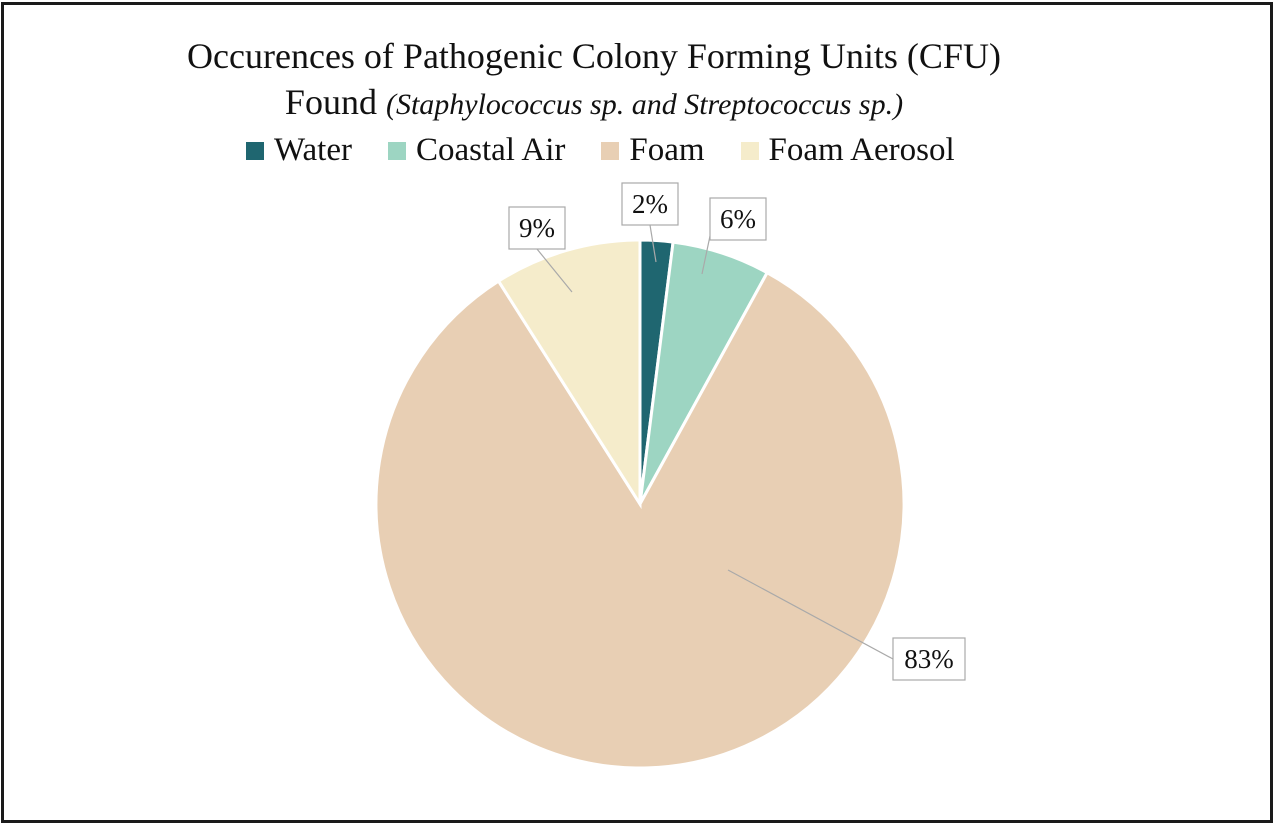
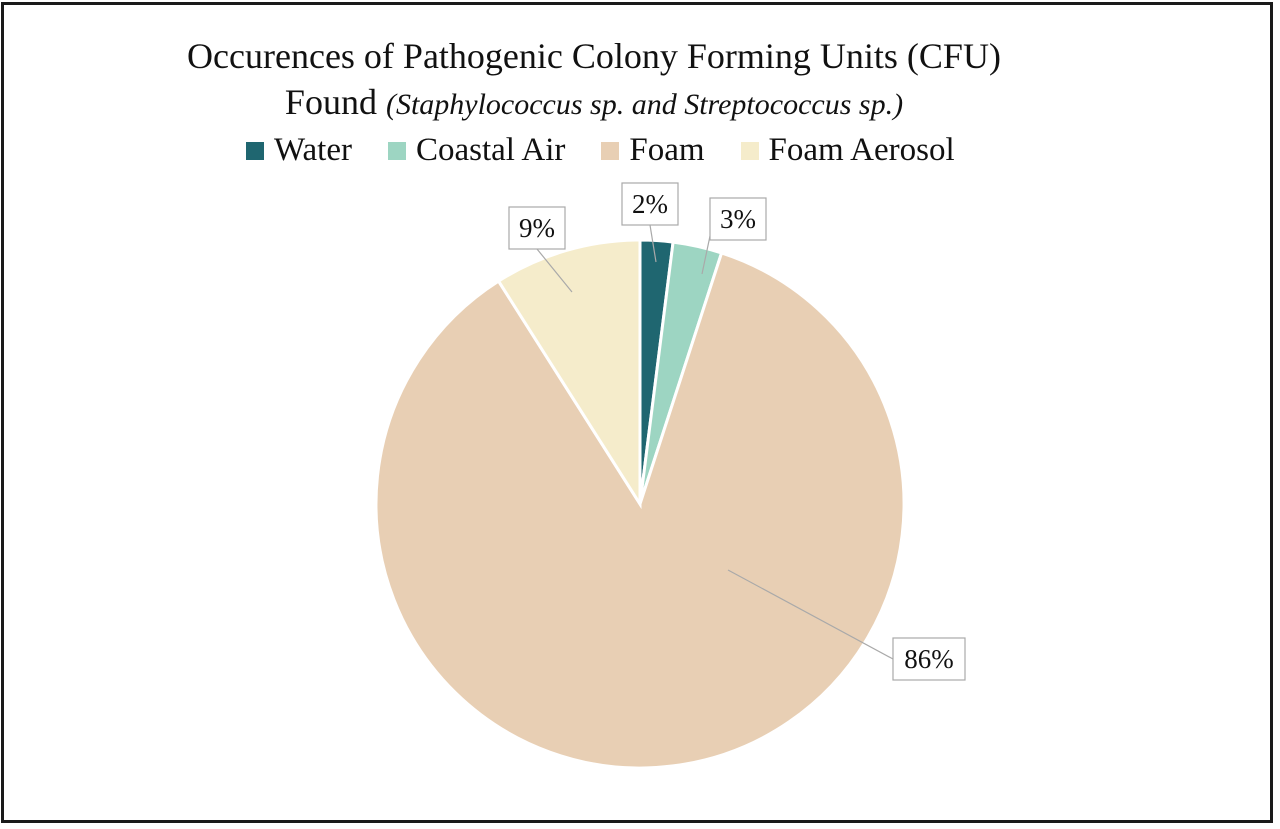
Coastal Air: 6% -> 3%
Foam: 83% -> 86%
